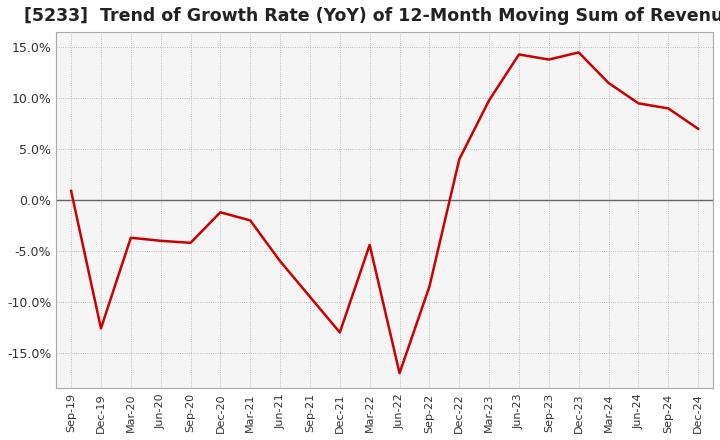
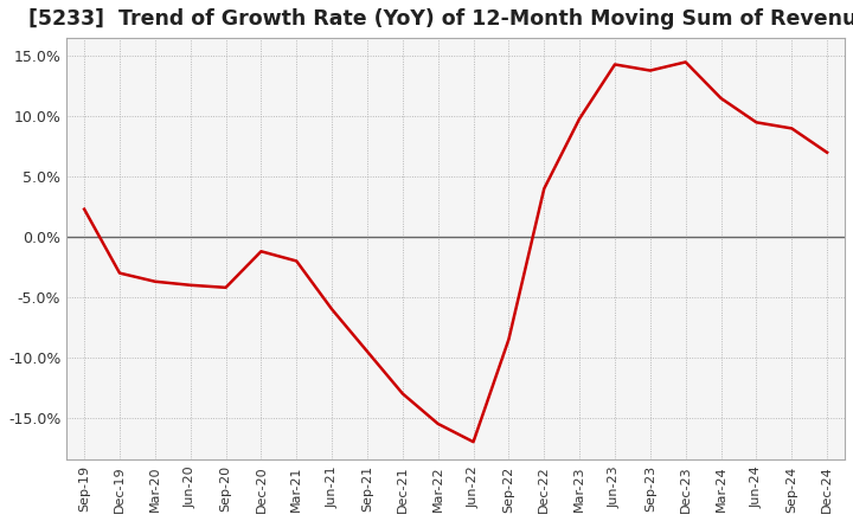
Sep-19: 0.9% -> 2.3%
Dec-19: -12.6% -> -3.0%
Mar-22: -4.4% -> -15.5%
